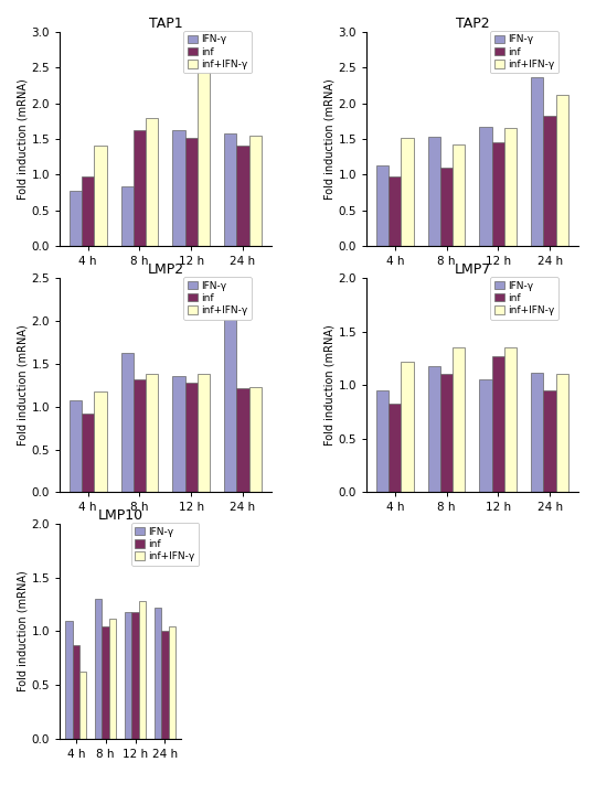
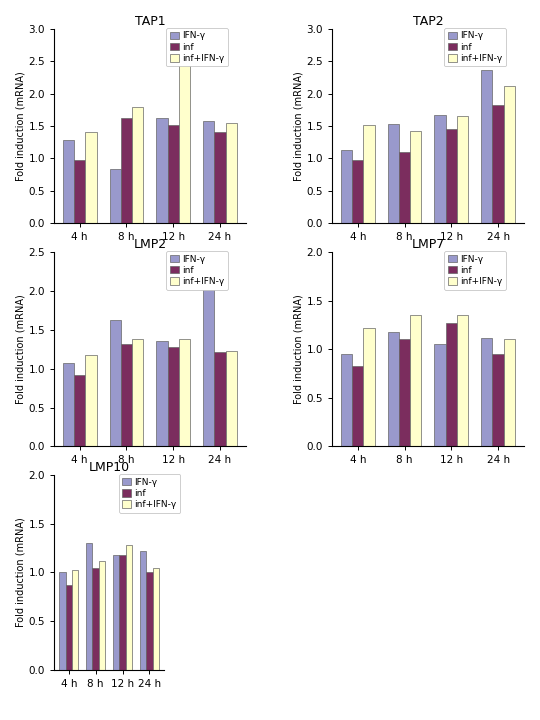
TAP1/IFN-γ/4 h: 0.78 -> 1.28
LMP10/IFN-γ/4 h: 1.10 -> 1.00
LMP10/inf+IFN-γ/4 h: 0.62 -> 1.02
